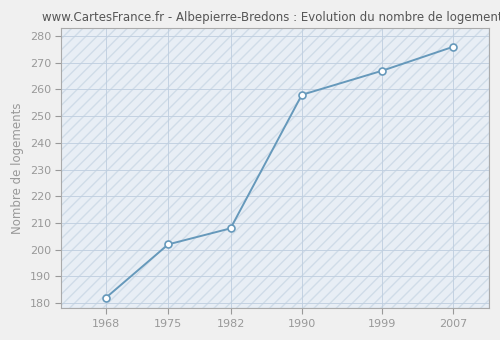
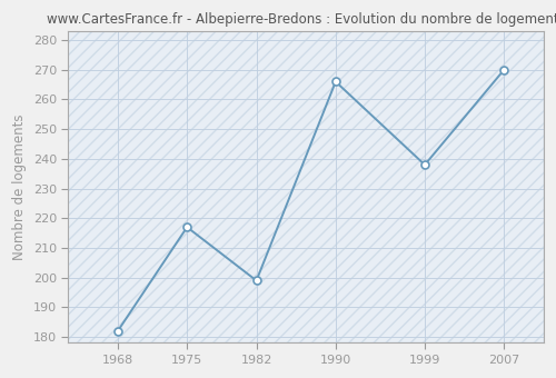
1975: 202 -> 217
1982: 208 -> 199
1990: 258 -> 266
1999: 267 -> 238
2007: 276 -> 270
